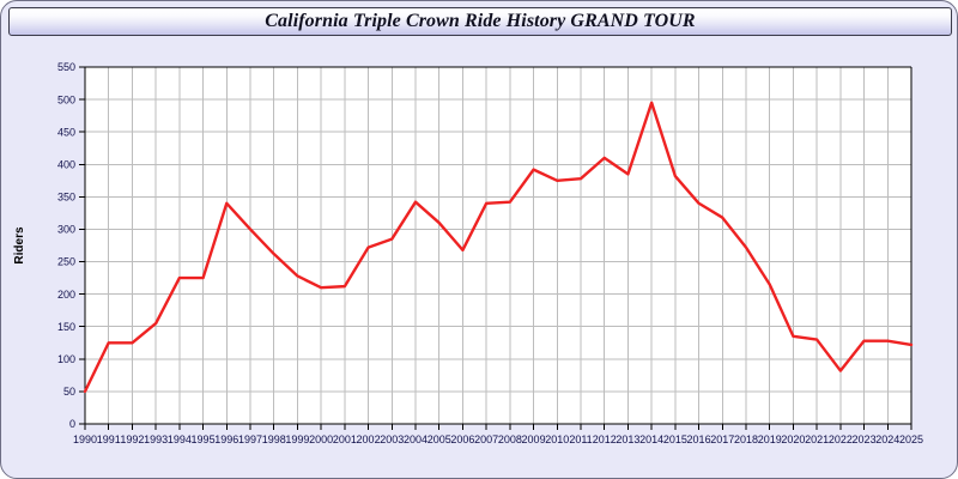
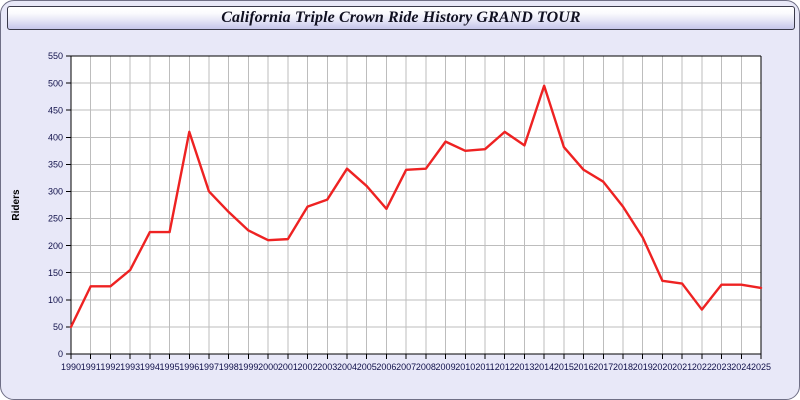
1996: 340 -> 410
